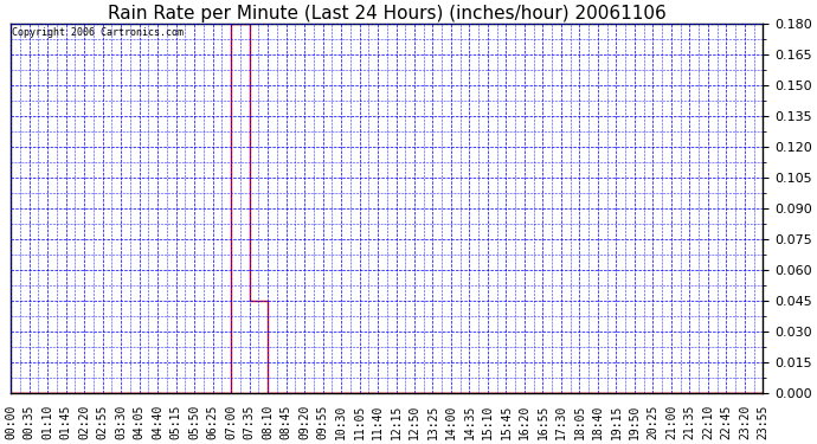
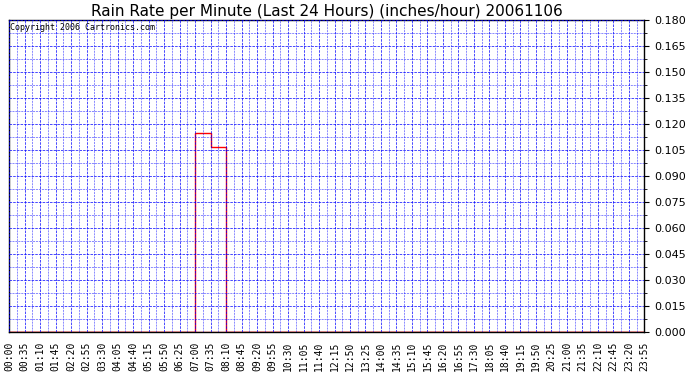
07:00: 0.180 -> 0.115
07:35: 0.045 -> 0.107
